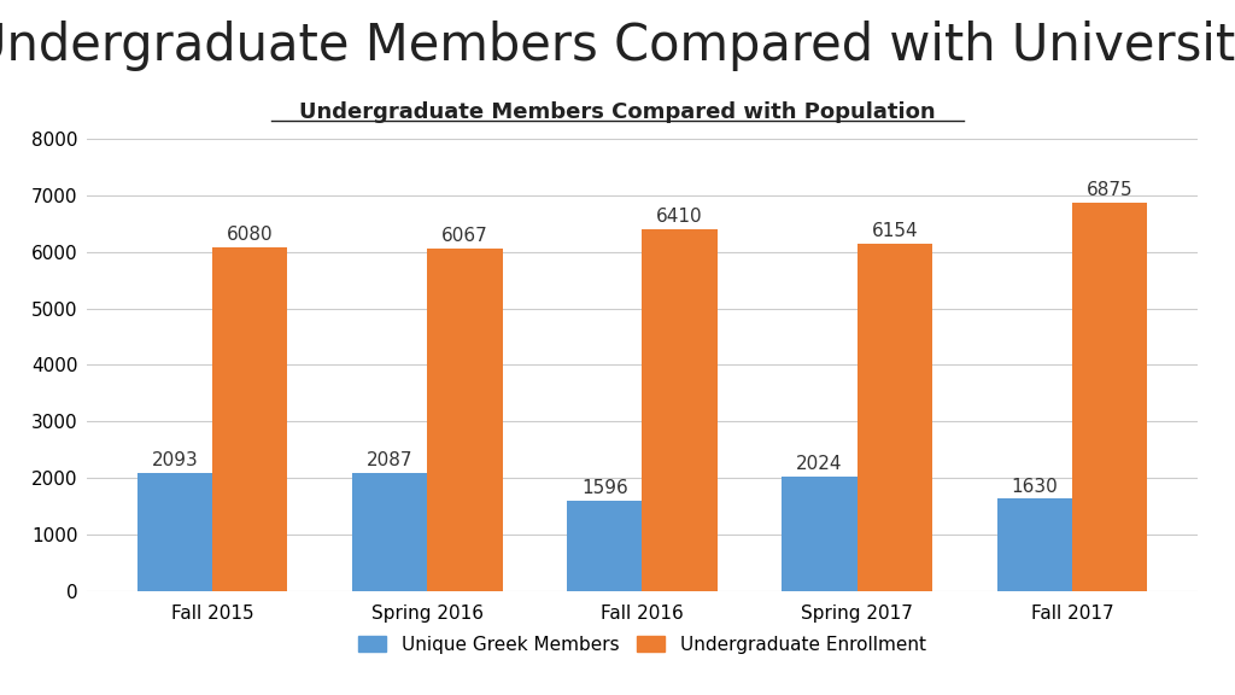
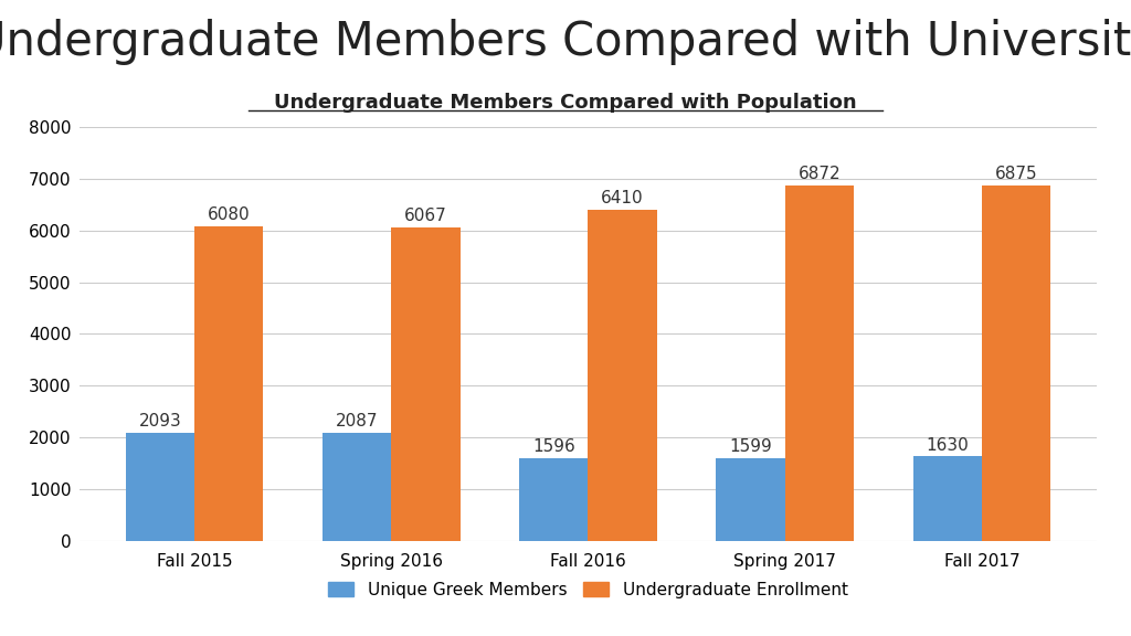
Unique Greek Members/Spring 2017: 2024 -> 1599
Undergraduate Enrollment/Spring 2017: 6154 -> 6872
